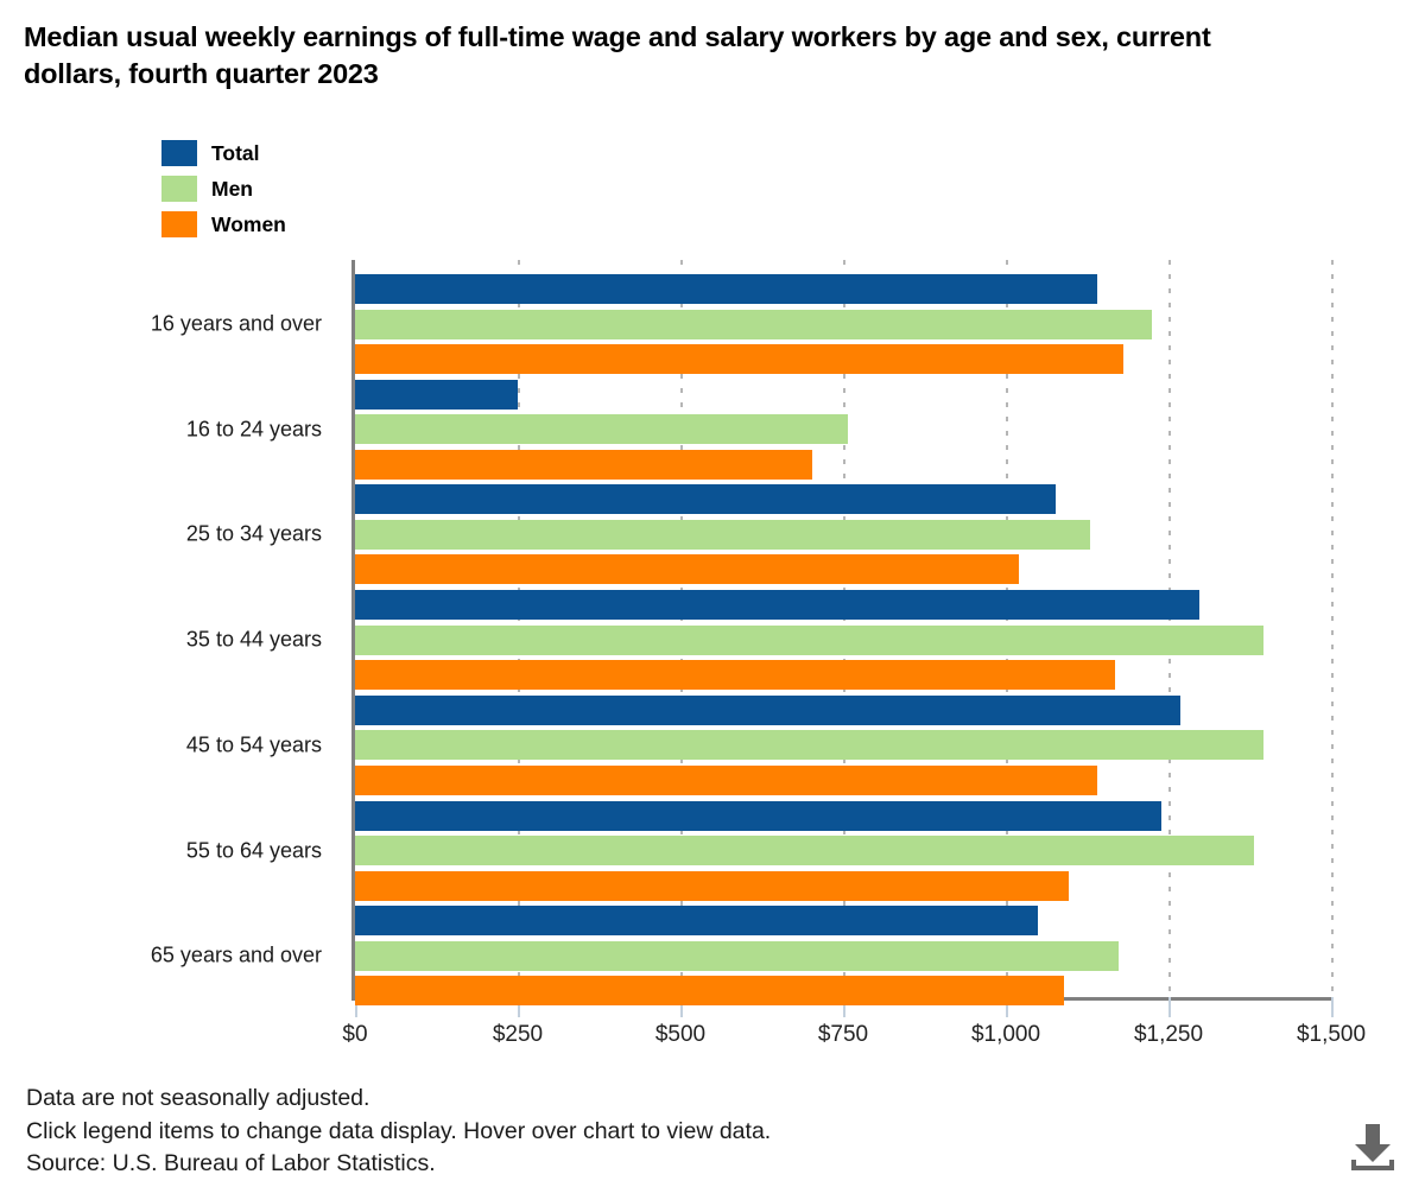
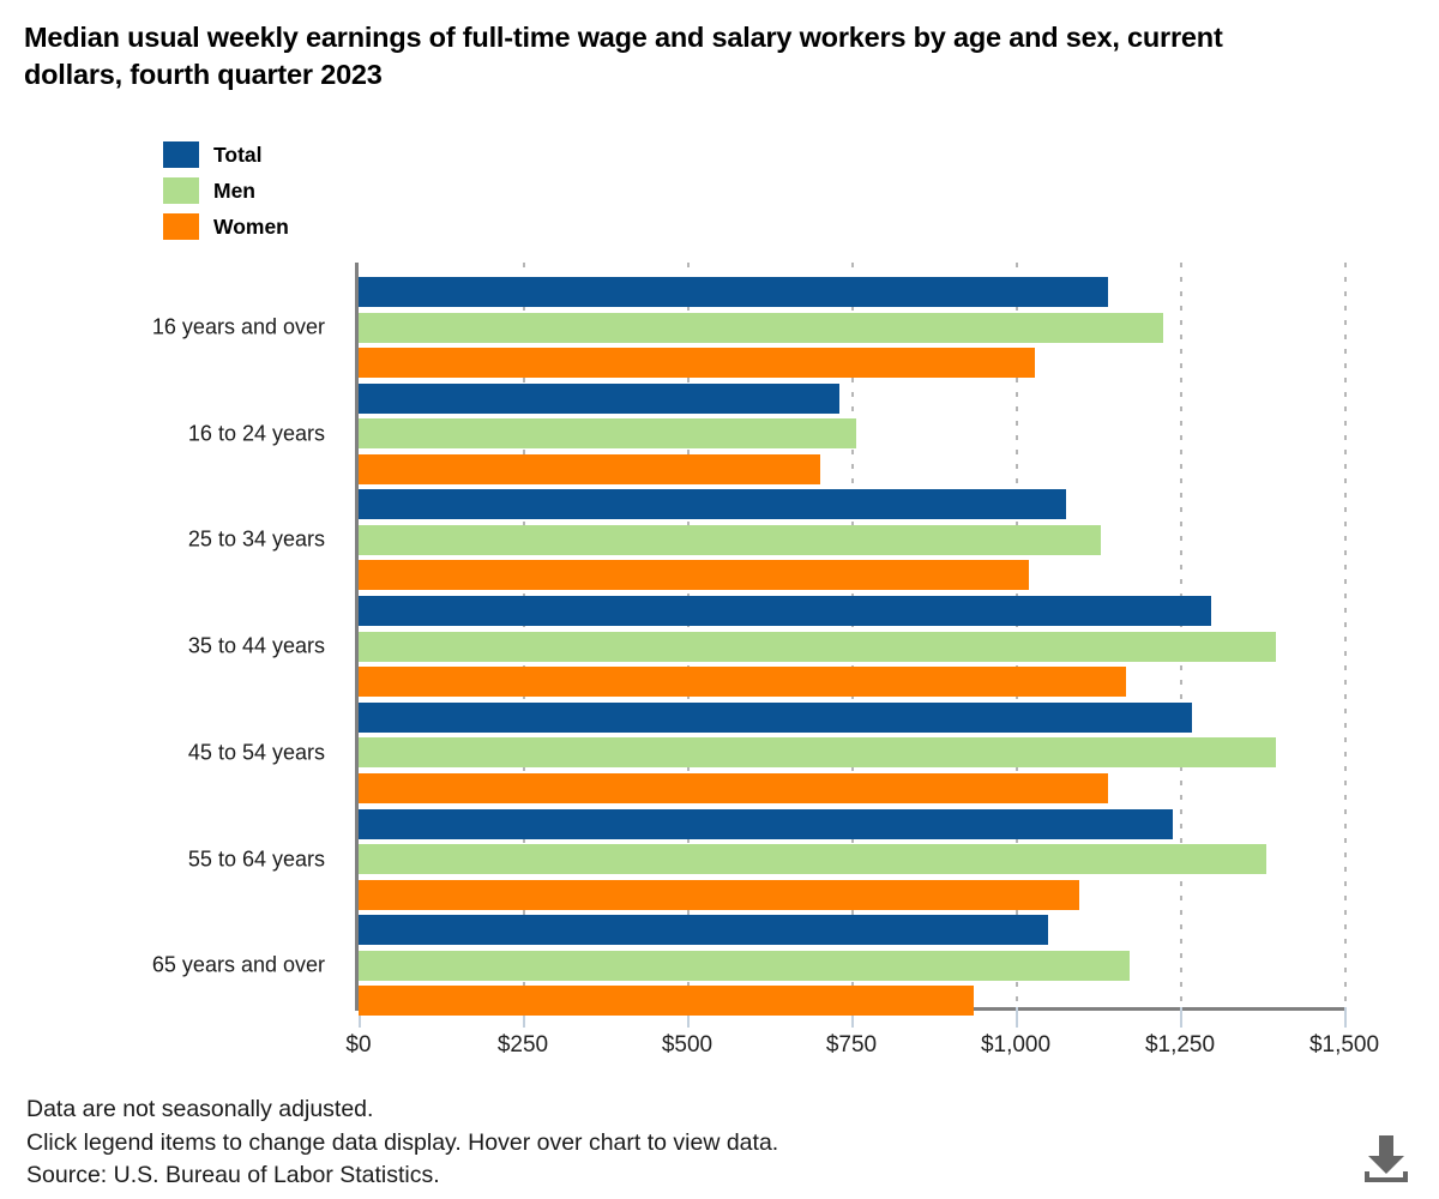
Women/16 years and over: $1180 -> $1030
Total/16 to 24 years: $250 -> $730
Women/65 years and over: $1090 -> $940
